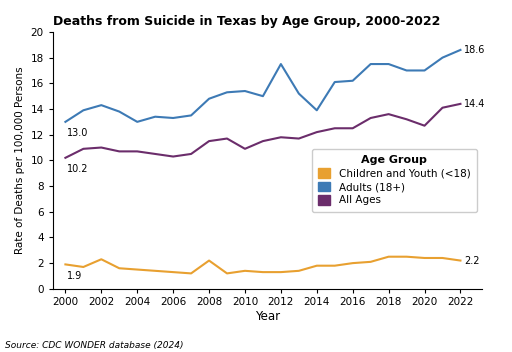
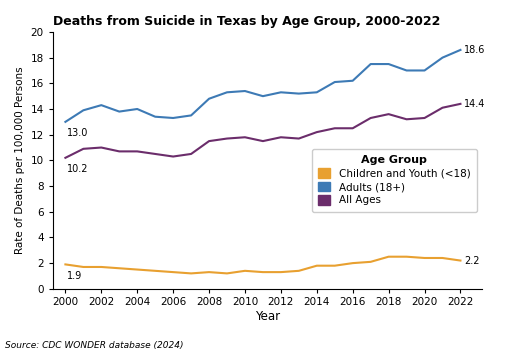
Children and Youth (<18)/2002: 2.3 -> 1.7
Adults (18+)/2004: 13.0 -> 14.0
Children and Youth (<18)/2008: 2.2 -> 1.3
All Ages/2010: 10.9 -> 11.8
Adults (18+)/2012: 17.5 -> 15.3
Adults (18+)/2014: 13.9 -> 15.3
All Ages/2020: 12.7 -> 13.3
